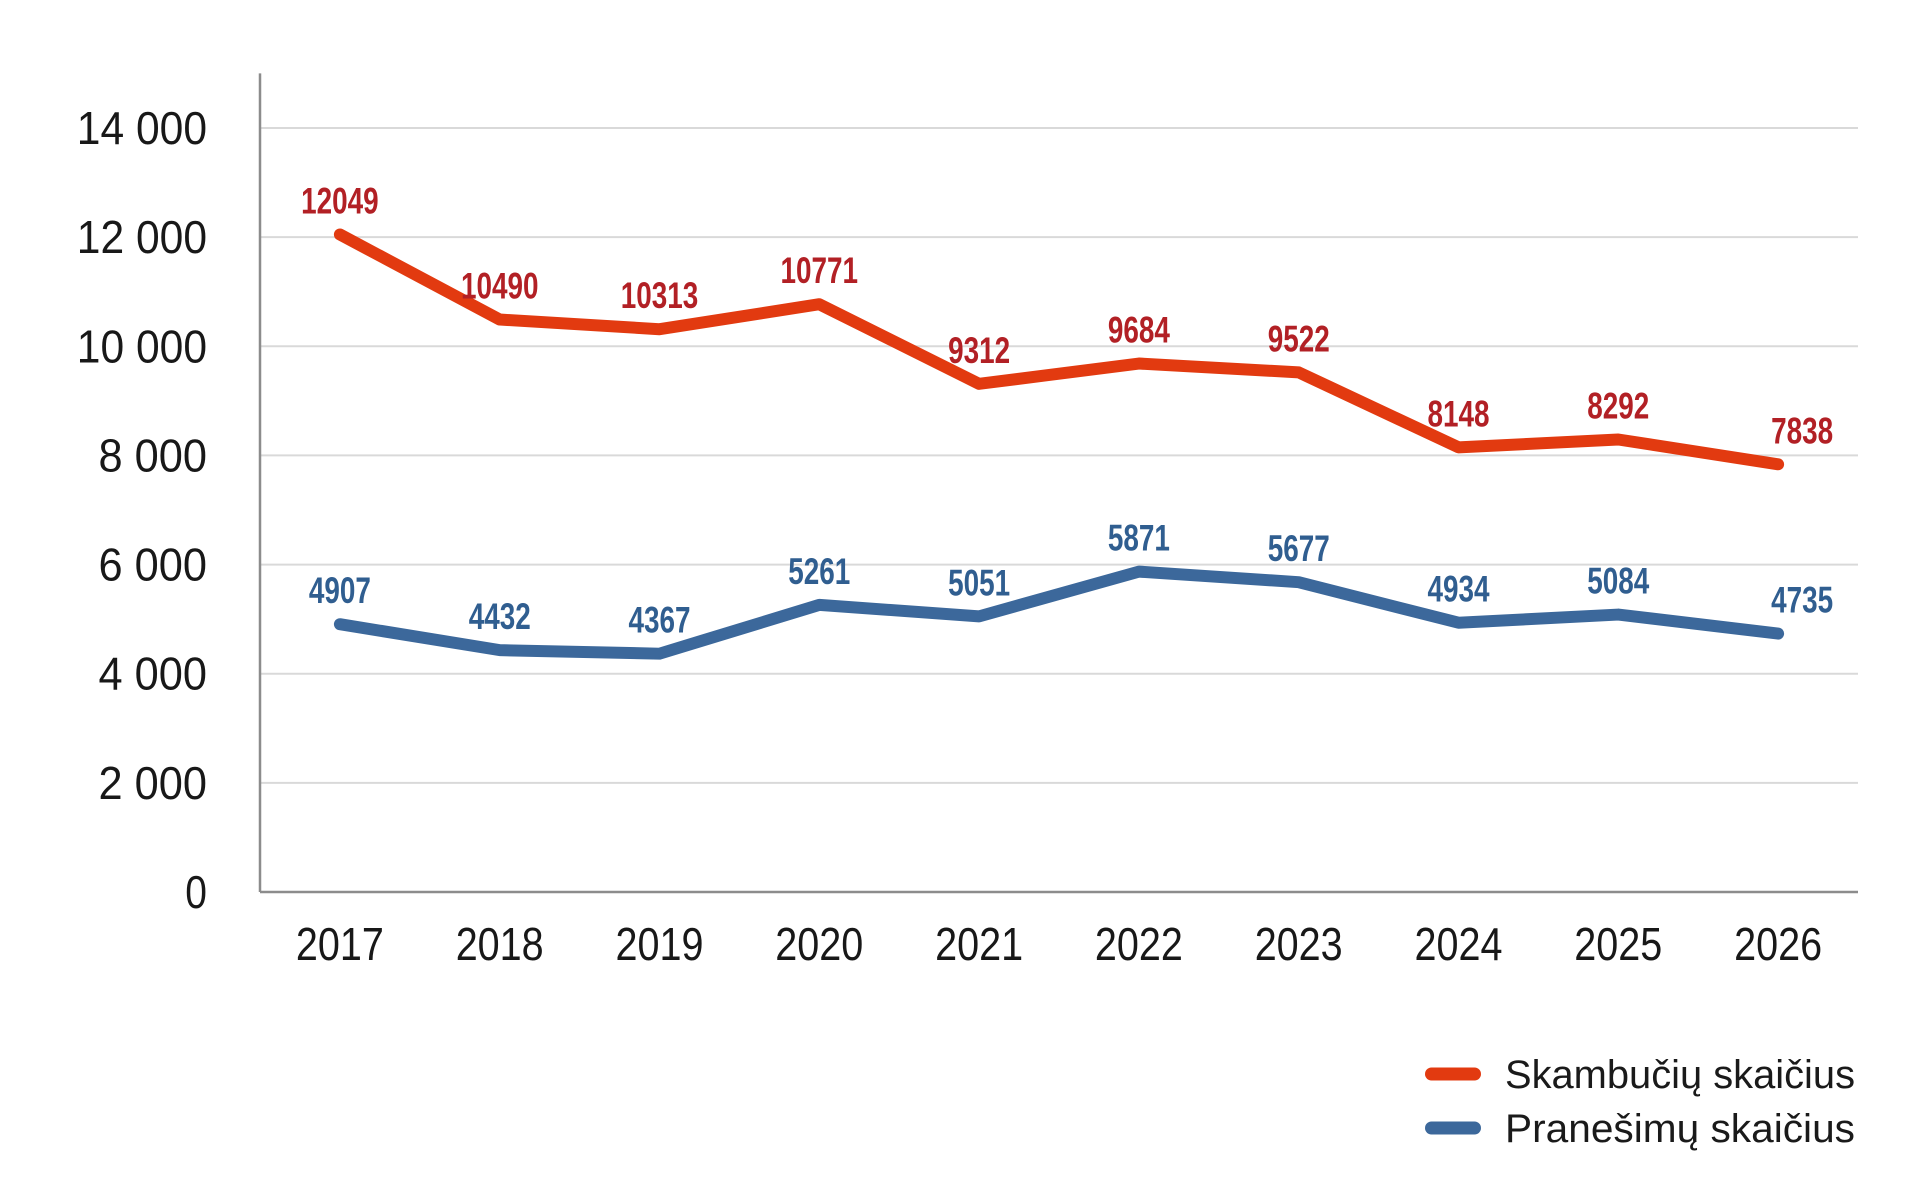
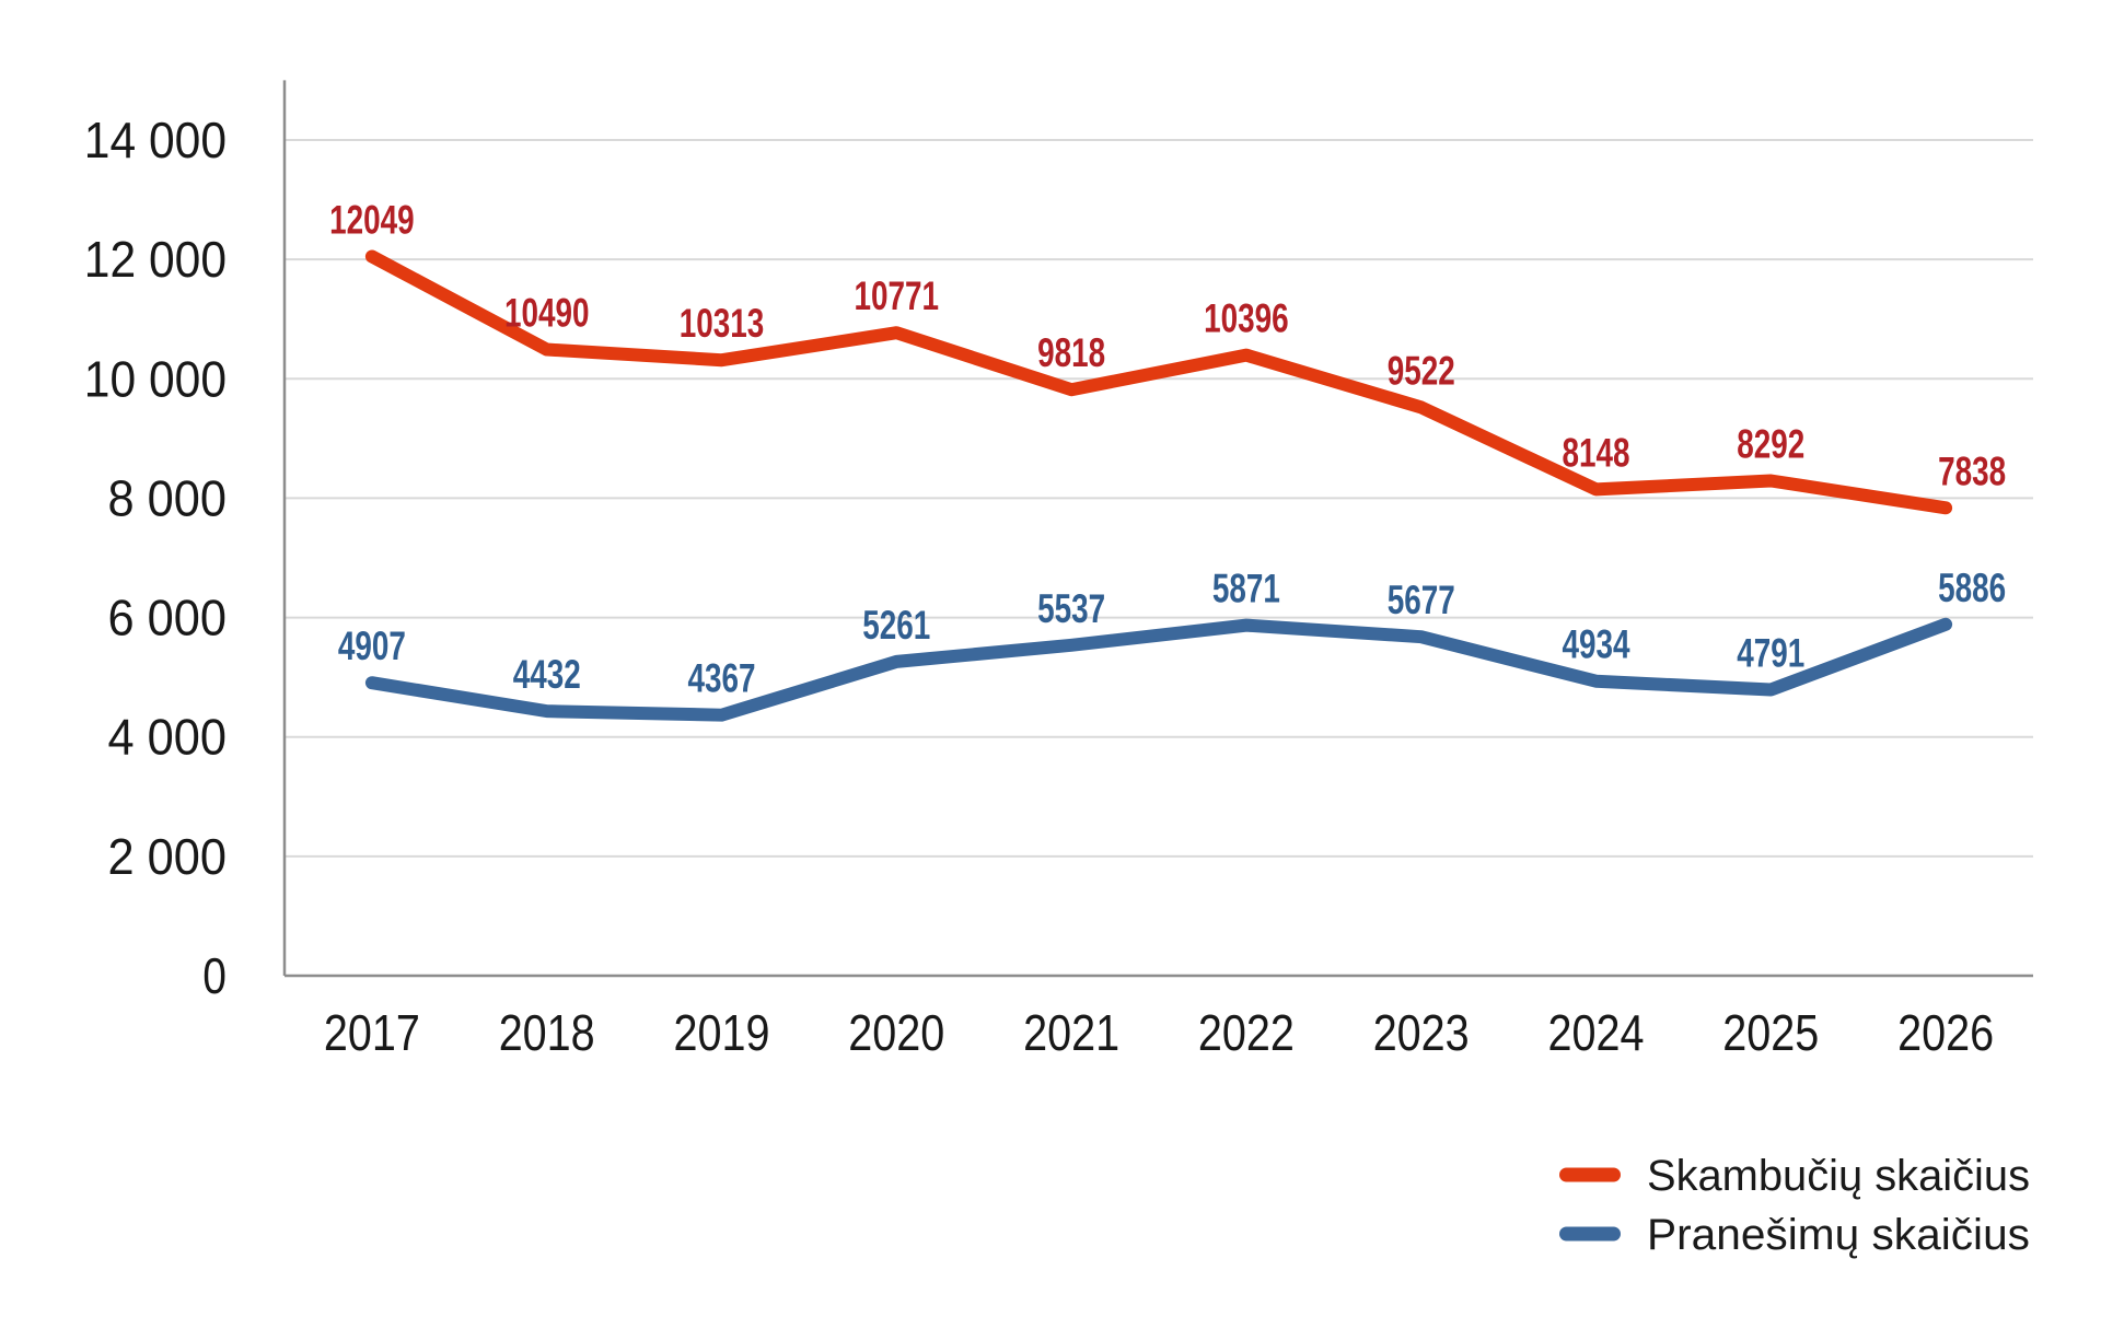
Skambučių skaičius/2021: 9312 -> 9818
Pranešimų skaičius/2021: 5051 -> 5537
Skambučių skaičius/2022: 9684 -> 10396
Pranešimų skaičius/2025: 5084 -> 4791
Pranešimų skaičius/2026: 4735 -> 5886
